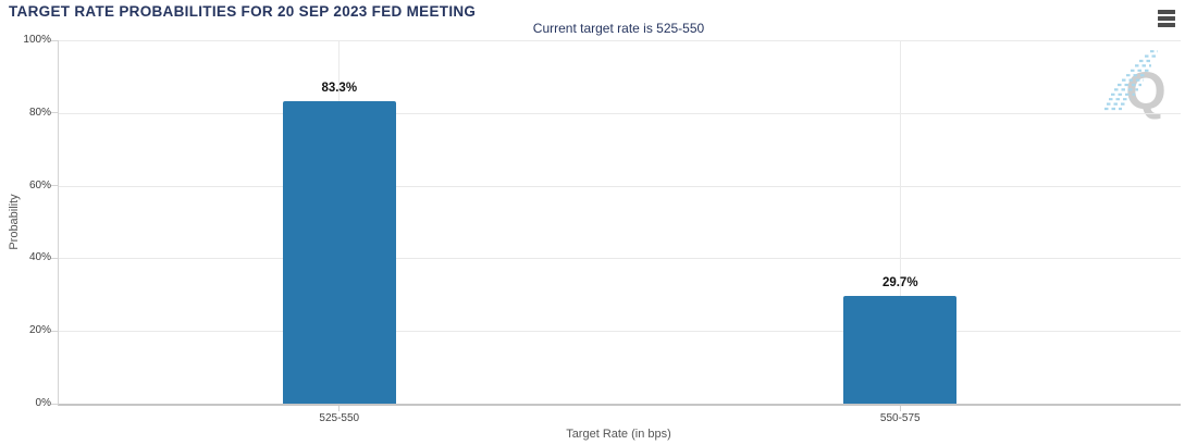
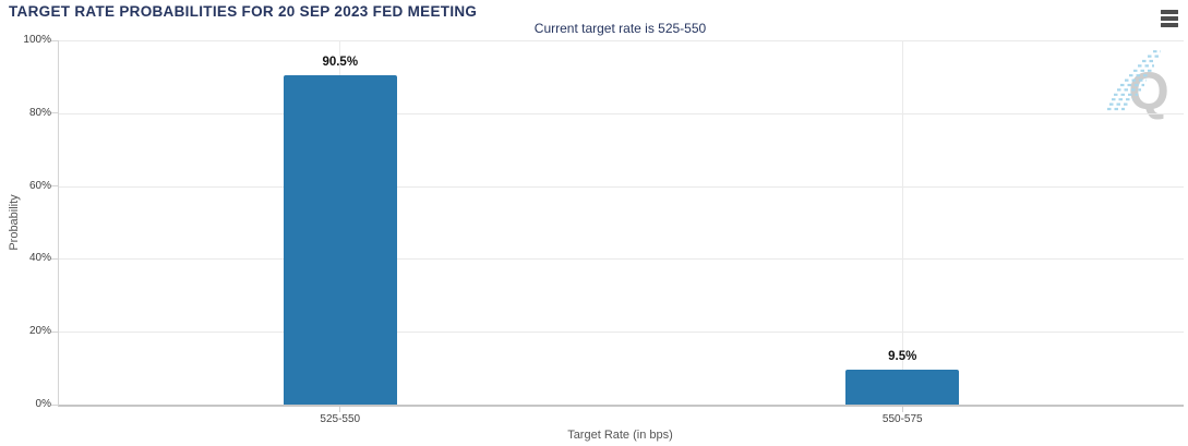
525-550: 83.3% -> 90.5%
550-575: 29.7% -> 9.5%
